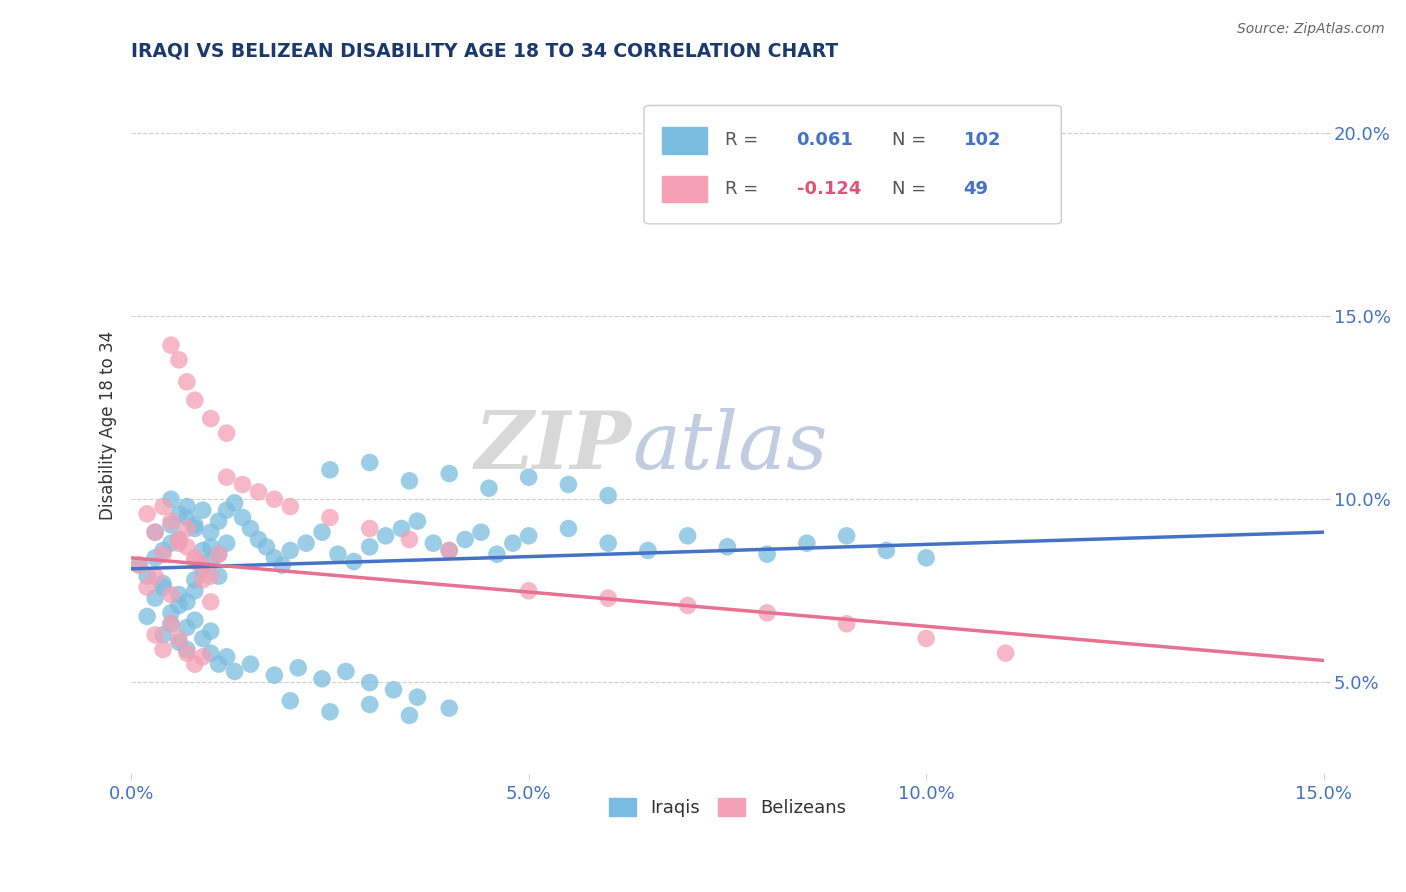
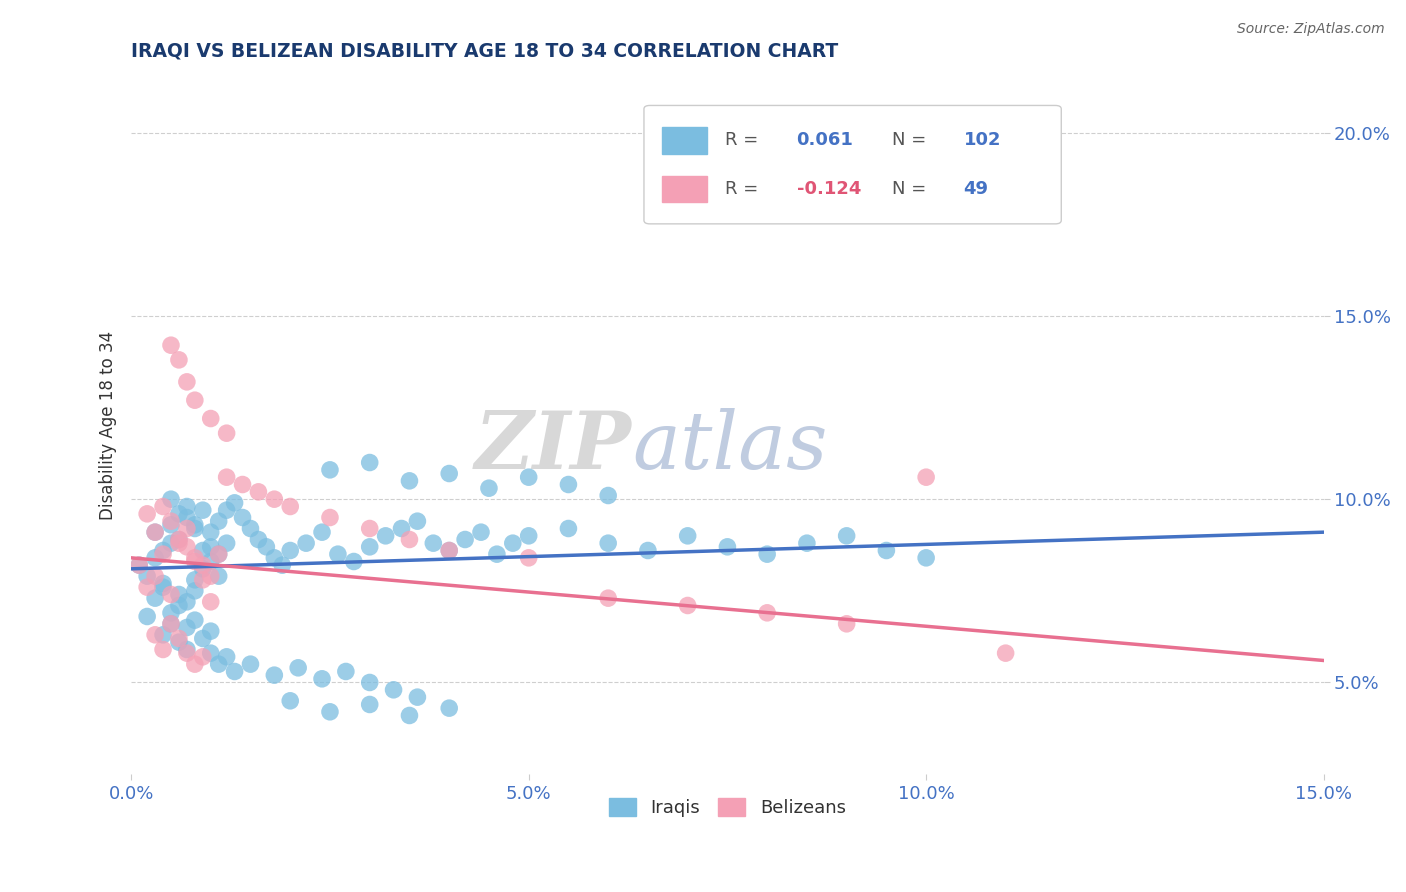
Belizeans/5.0%: 7.5% -> 8.4%
Belizeans/10.0%: 6.2% -> 10.6%
